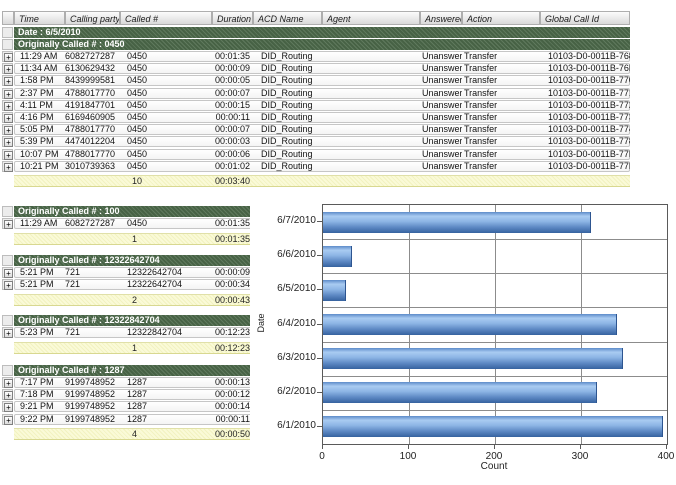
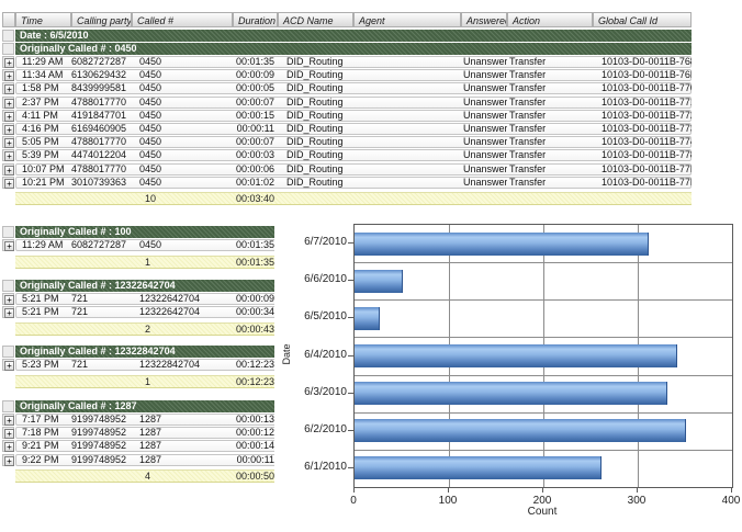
6/6/2010: 30 -> 50
6/3/2010: 350 -> 330
6/2/2010: 320 -> 350
6/1/2010: 390 -> 260
